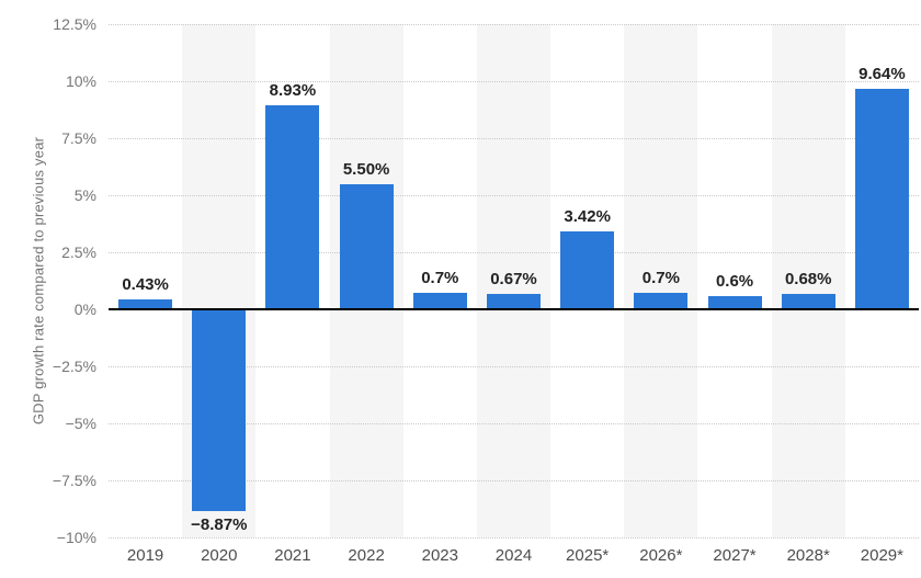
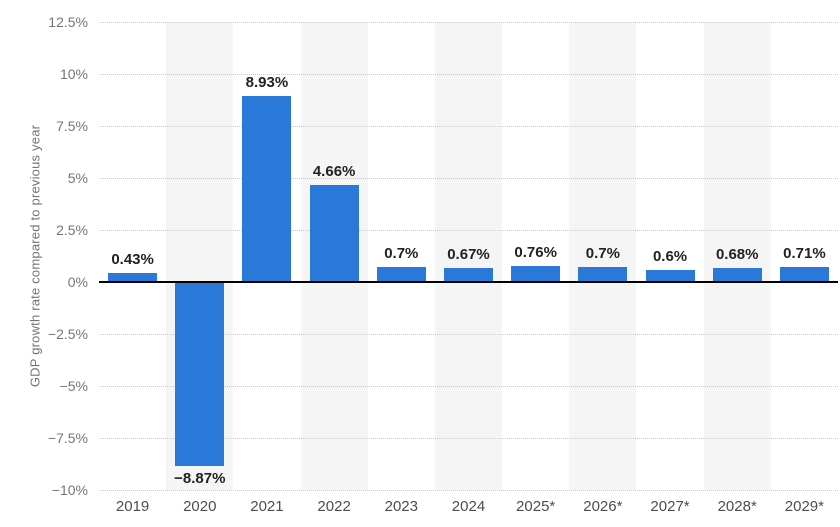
2022: 5.50% -> 4.66%
2025*: 3.42% -> 0.76%
2029*: 9.64% -> 0.71%
